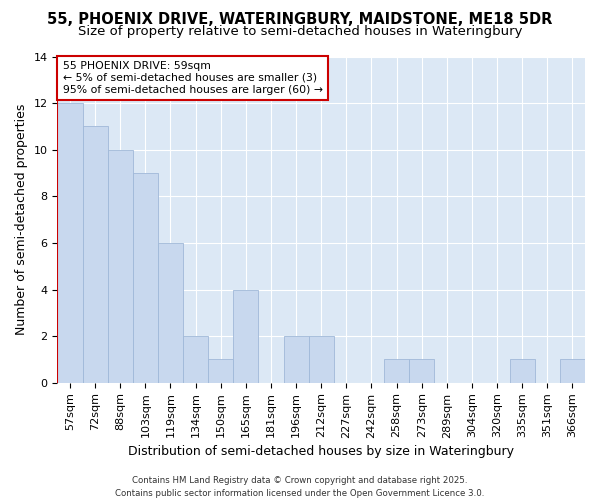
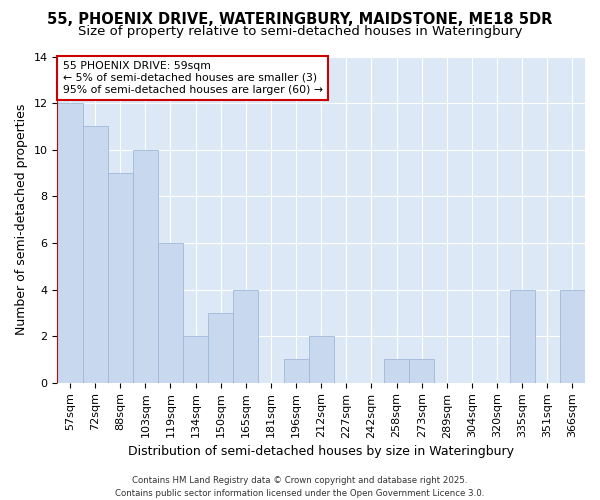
88sqm: 10 -> 9
103sqm: 9 -> 10
150sqm: 1 -> 3
196sqm: 2 -> 1
335sqm: 1 -> 4
366sqm: 1 -> 4
